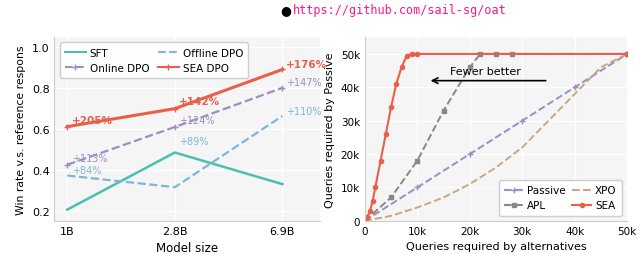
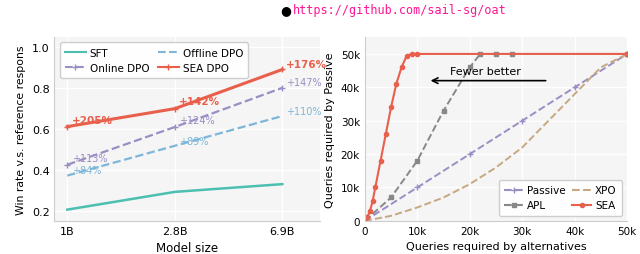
SFT/2.8B: 0.485 -> 0.292
Offline DPO/2.8B: 0.315 -> 0.518
